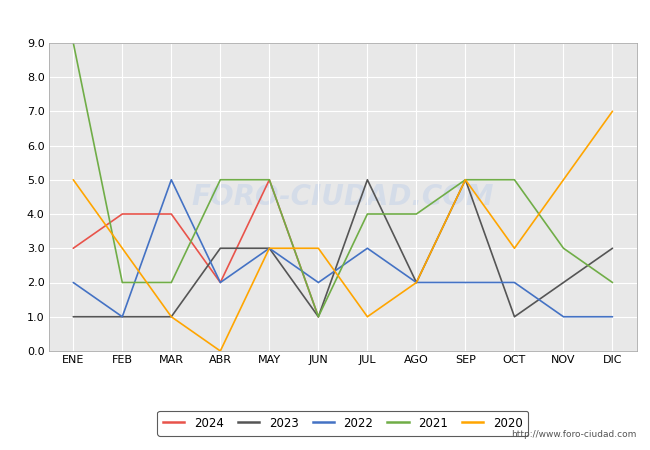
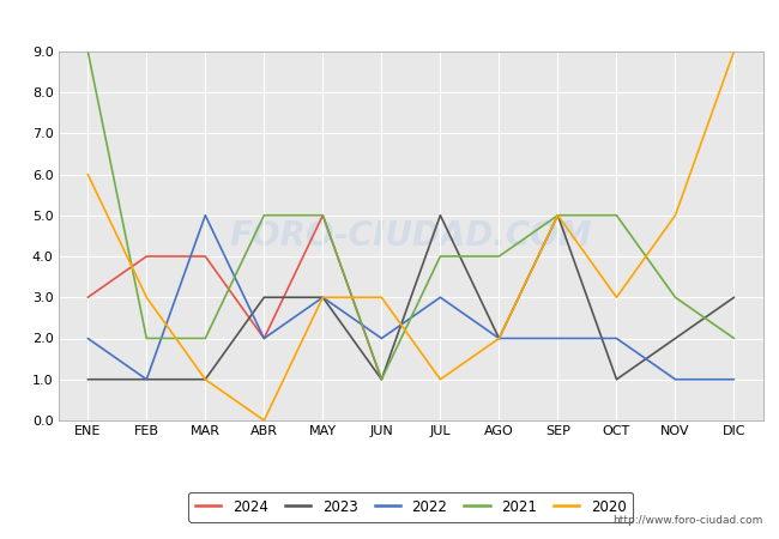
2020/ENE: 5 -> 6
2020/DIC: 7 -> 9
